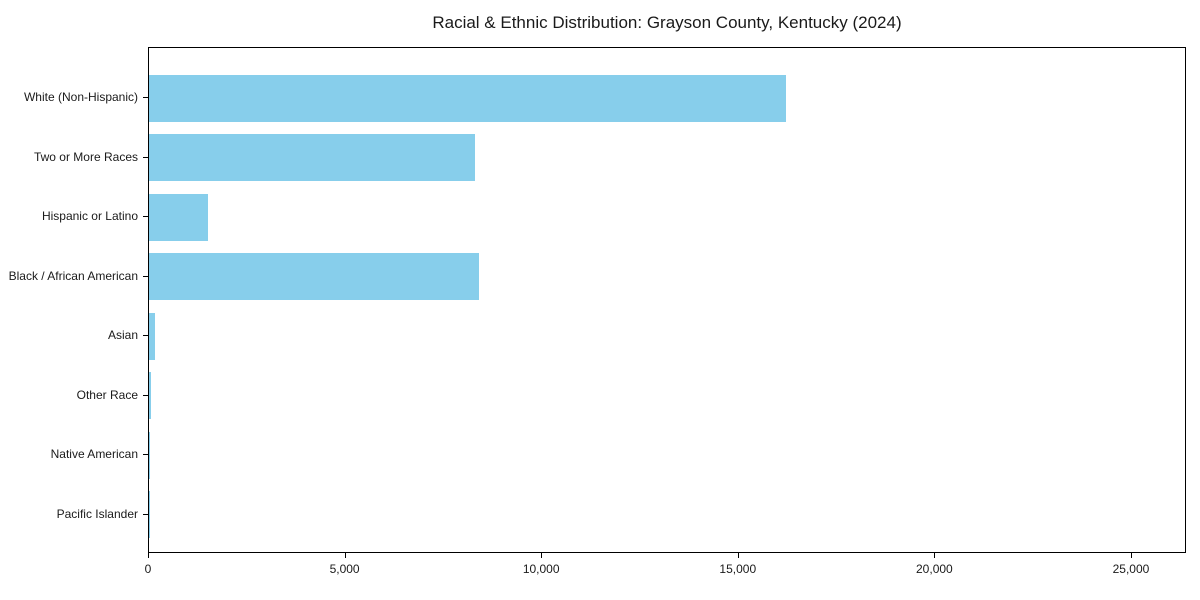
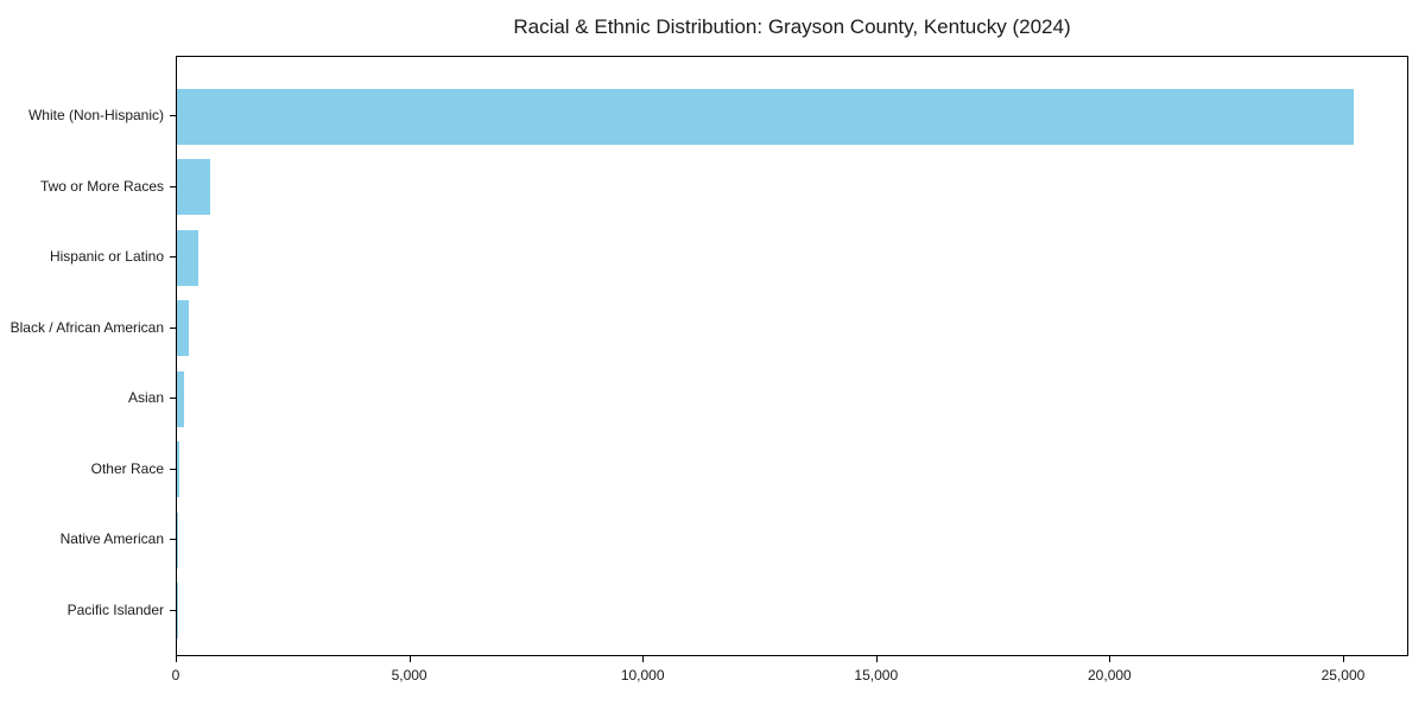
White (Non-Hispanic): 16200 -> 25200
Two or More Races: 8300 -> 700
Hispanic or Latino: 1500 -> 400
Black / African American: 8400 -> 300
